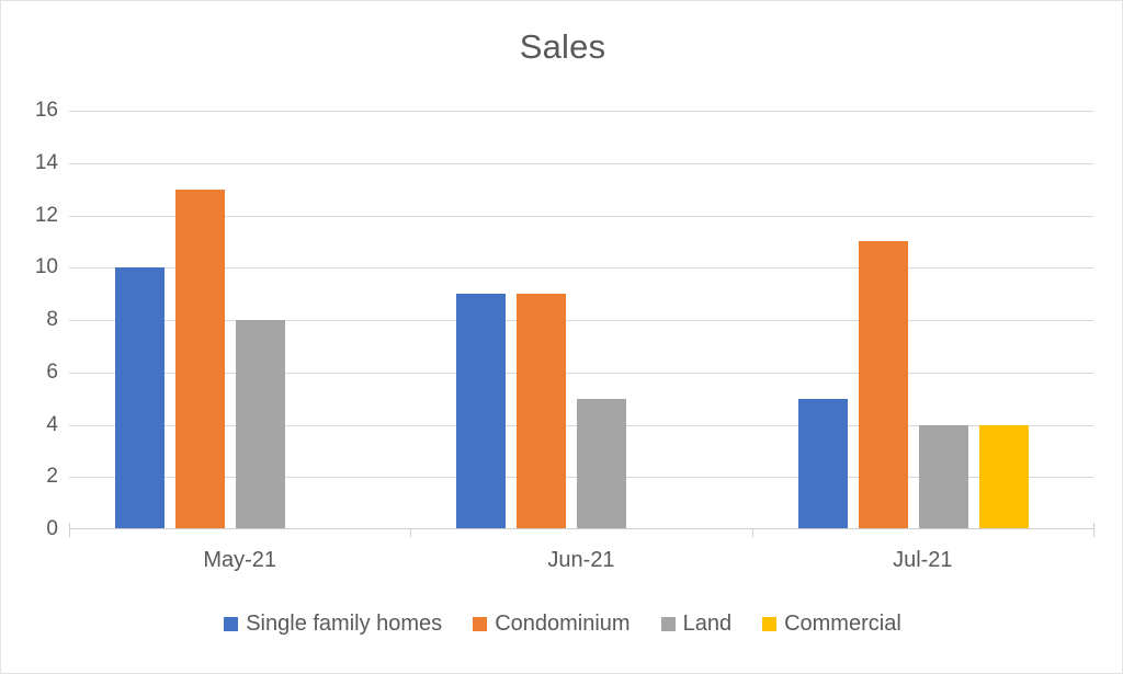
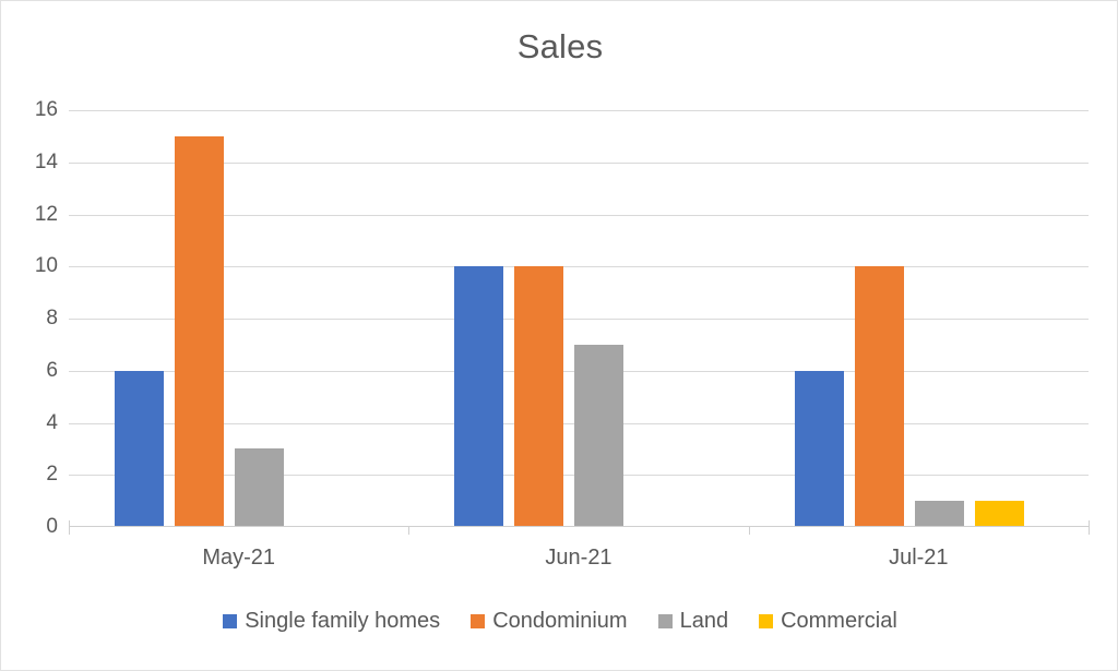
Single family homes/May-21: 10 -> 6
Condominium/May-21: 13 -> 15
Land/May-21: 8 -> 3
Single family homes/Jun-21: 9 -> 10
Condominium/Jun-21: 9 -> 10
Land/Jun-21: 5 -> 7
Single family homes/Jul-21: 5 -> 6
Condominium/Jul-21: 11 -> 10
Land/Jul-21: 4 -> 1
Commercial/Jul-21: 4 -> 1
